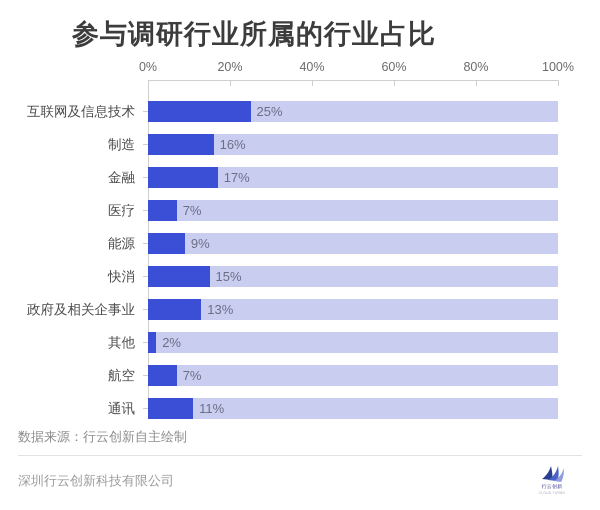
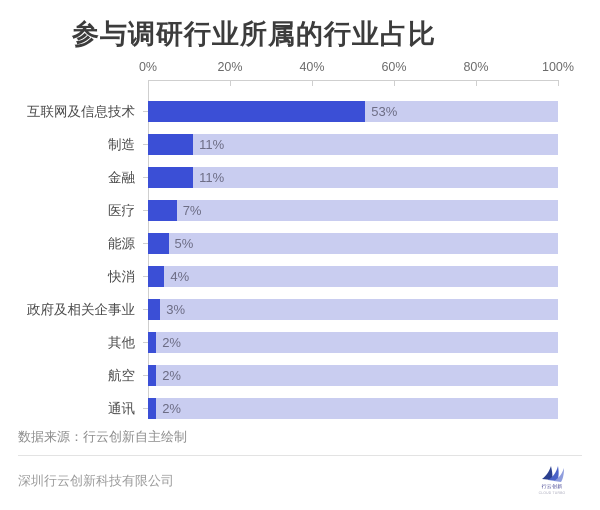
互联网及信息技术: 25% -> 53%
制造: 16% -> 11%
金融: 17% -> 11%
能源: 9% -> 5%
快消: 15% -> 4%
政府及相关企事业: 13% -> 3%
航空: 7% -> 2%
通讯: 11% -> 2%
